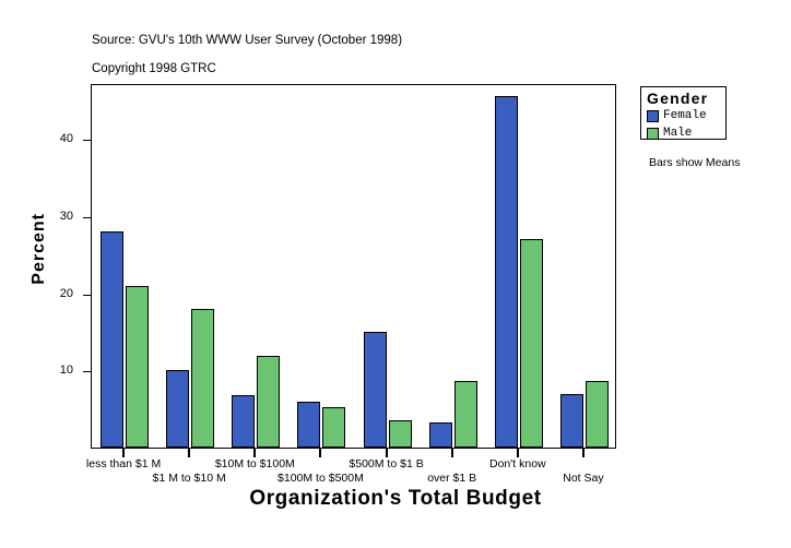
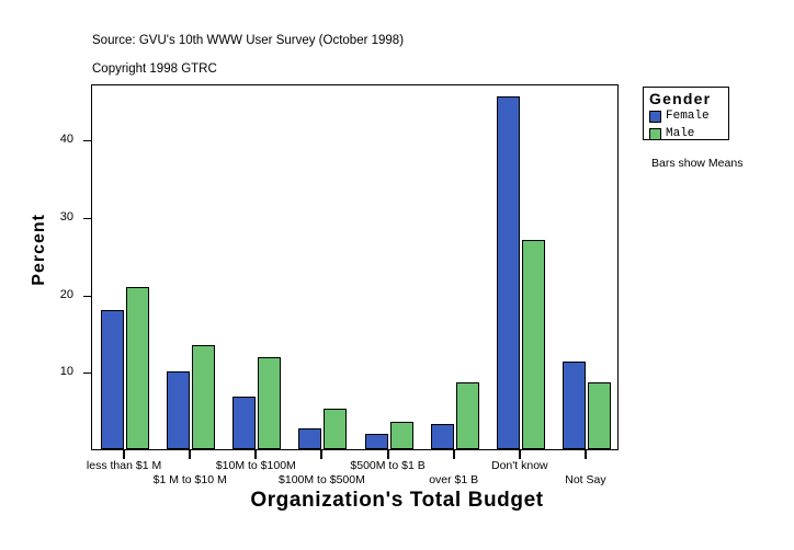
Female/less than $1 M: 28 -> 18
Male/$1 M to $10 M: 18 -> 13
Female/$100M to $500M: 6 -> 3
Female/$500M to $1 B: 15 -> 2
Female/Not Say: 7 -> 11
